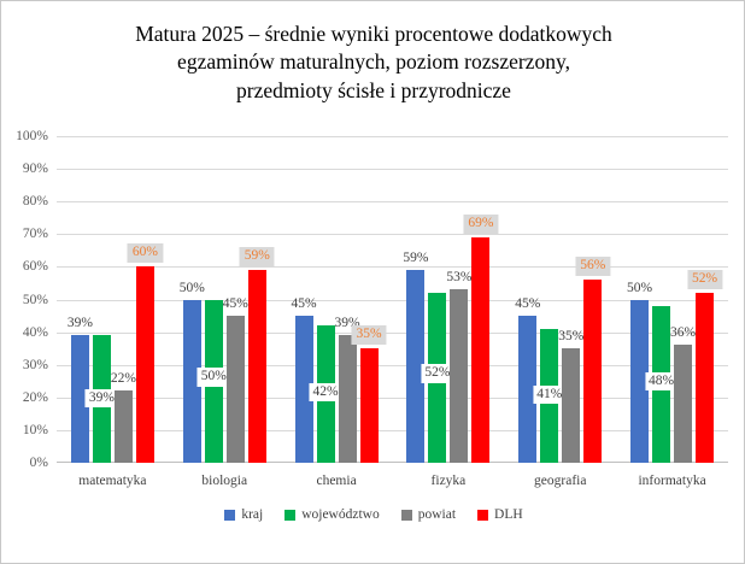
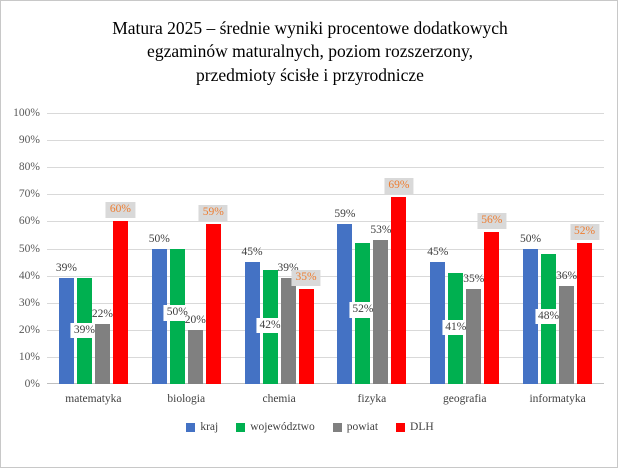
powiat/biologia: 45% -> 20%
